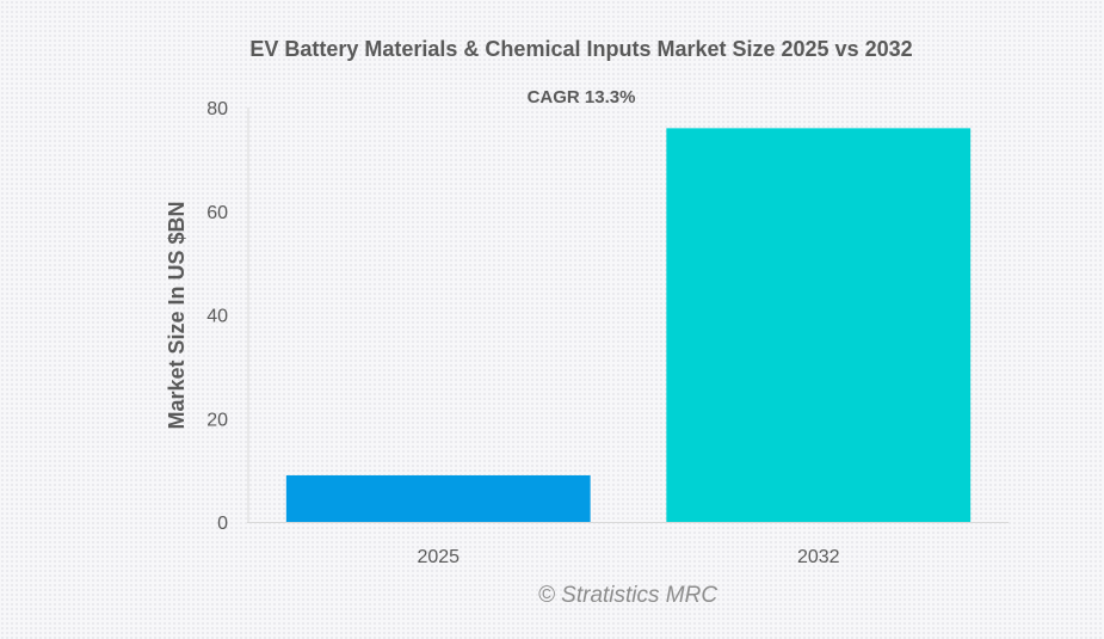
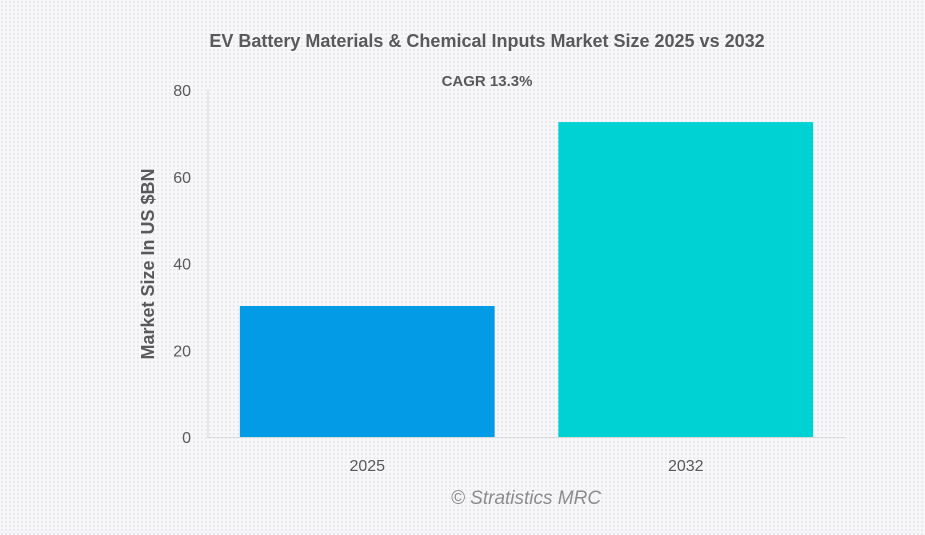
2025: 9 -> 30
2032: 76 -> 73
